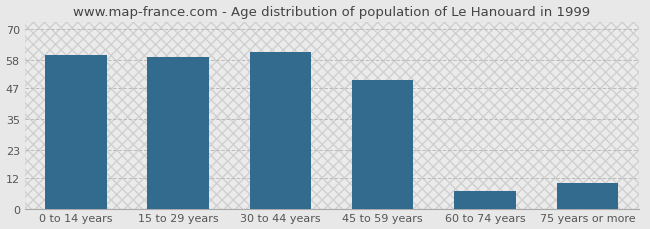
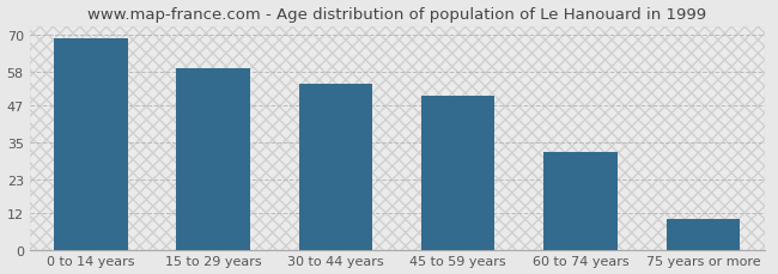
0 to 14 years: 60 -> 69
30 to 44 years: 61 -> 54
60 to 74 years: 7 -> 32
